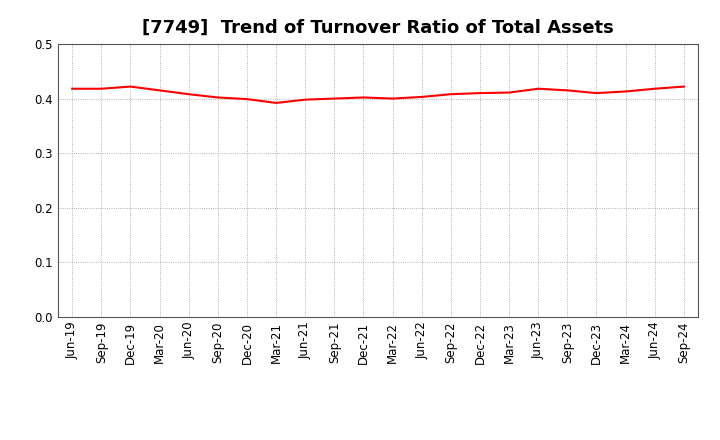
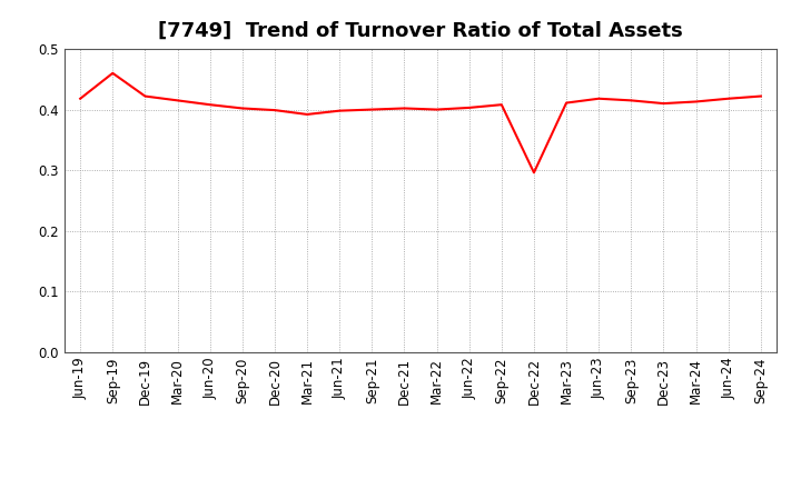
Sep-19: 0.418 -> 0.460
Dec-22: 0.410 -> 0.296
